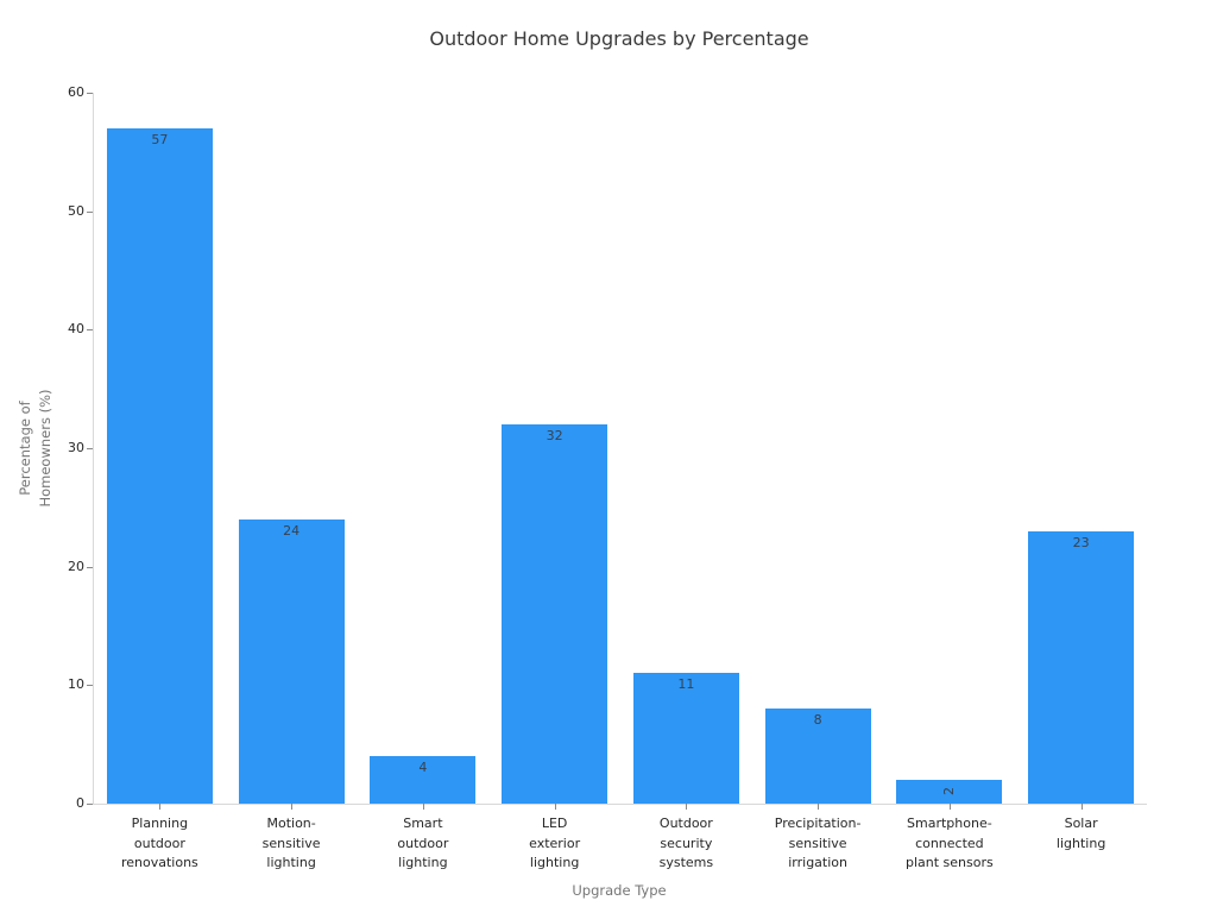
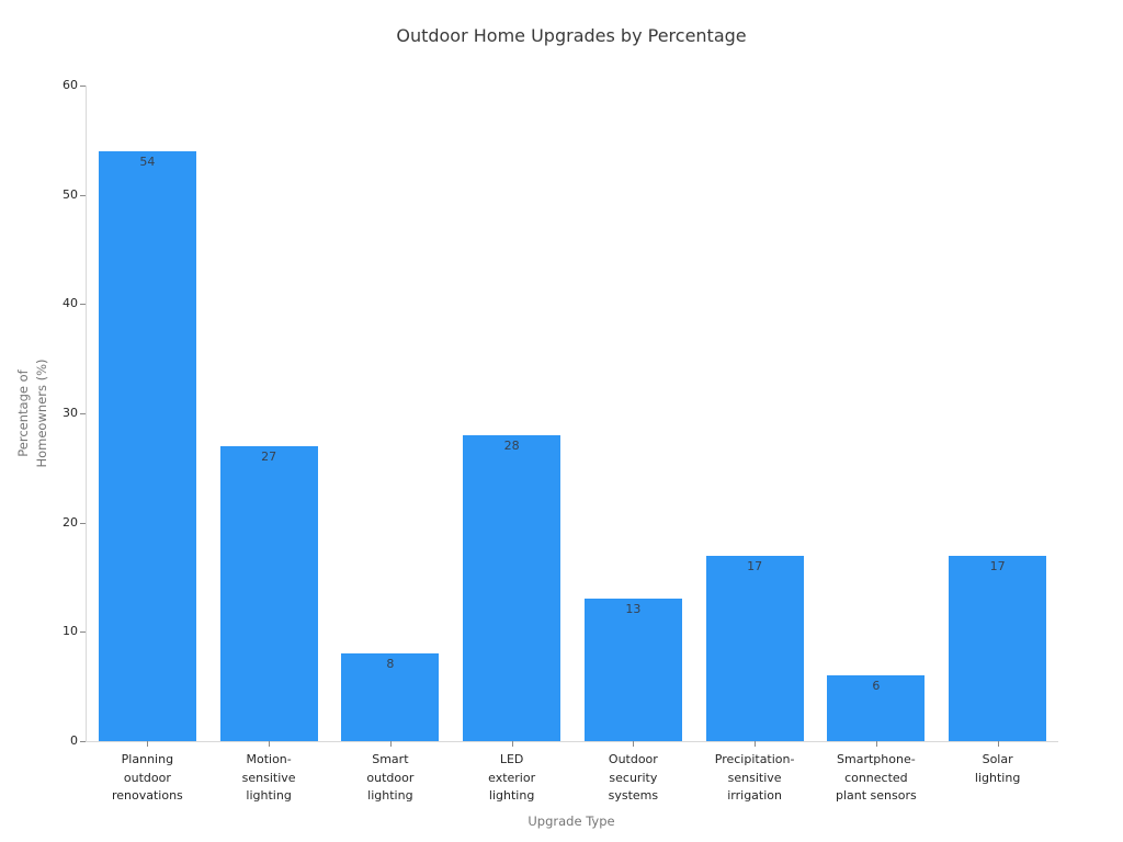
Planning outdoor renovations: 57 -> 54
Motion- sensitive lighting: 24 -> 27
Smart outdoor lighting: 4 -> 8
LED exterior lighting: 32 -> 28
Outdoor security systems: 11 -> 13
Precipitation- sensitive irrigation: 8 -> 17
Smartphone- connected plant sensors: 2 -> 6
Solar lighting: 23 -> 17
